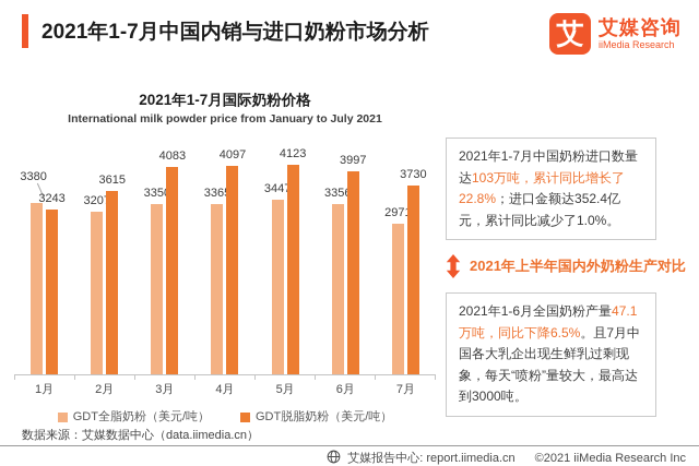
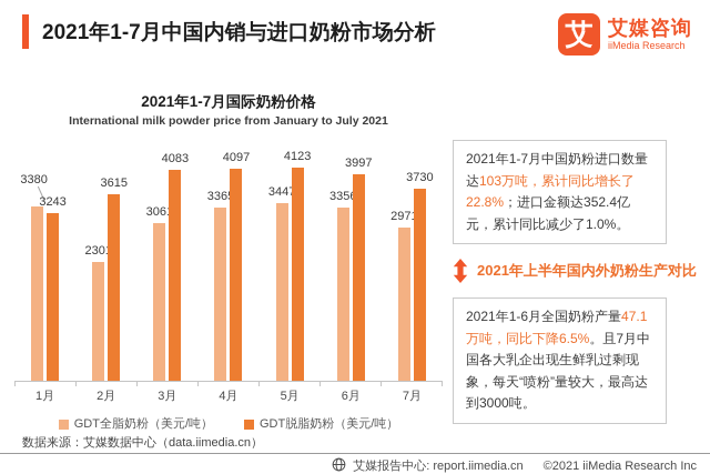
GDT全脂奶粉（美元/吨）/2月: 3207 -> 2301
GDT全脂奶粉（美元/吨）/3月: 3350 -> 3061
